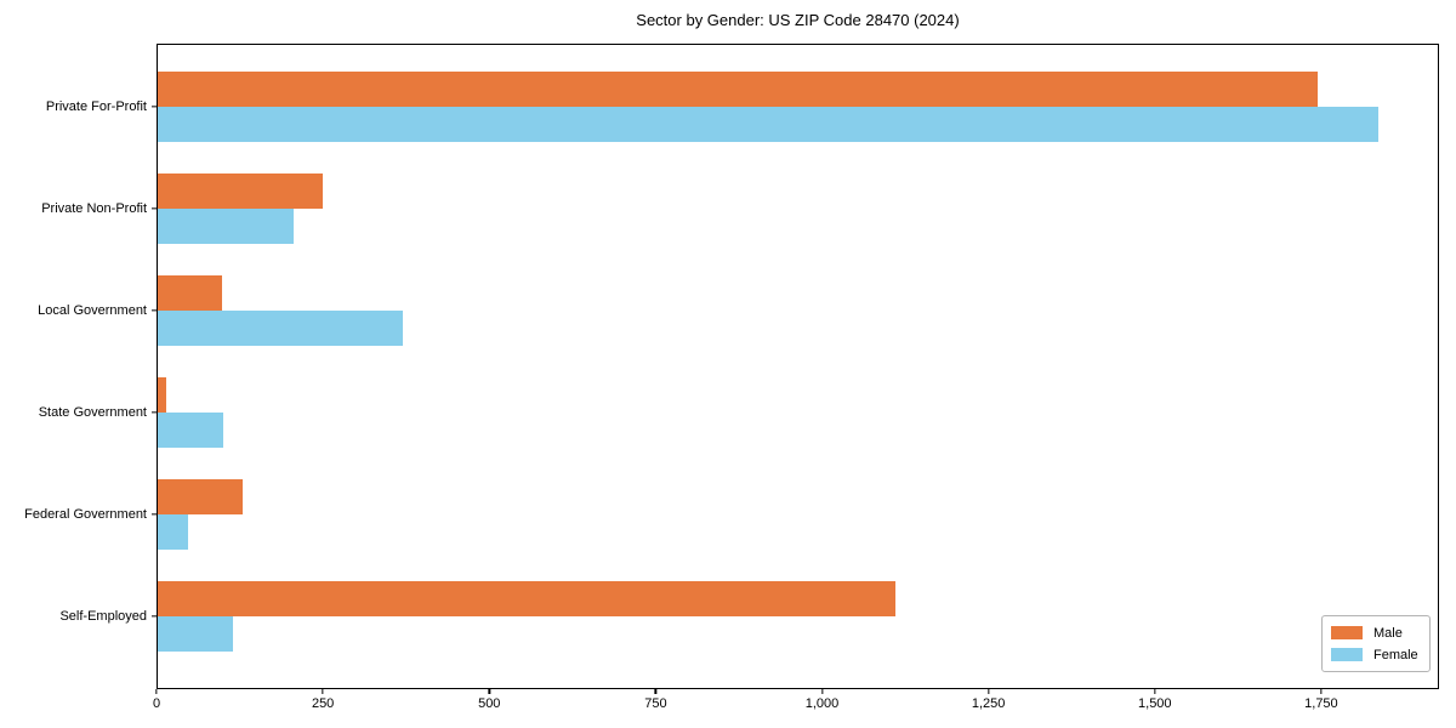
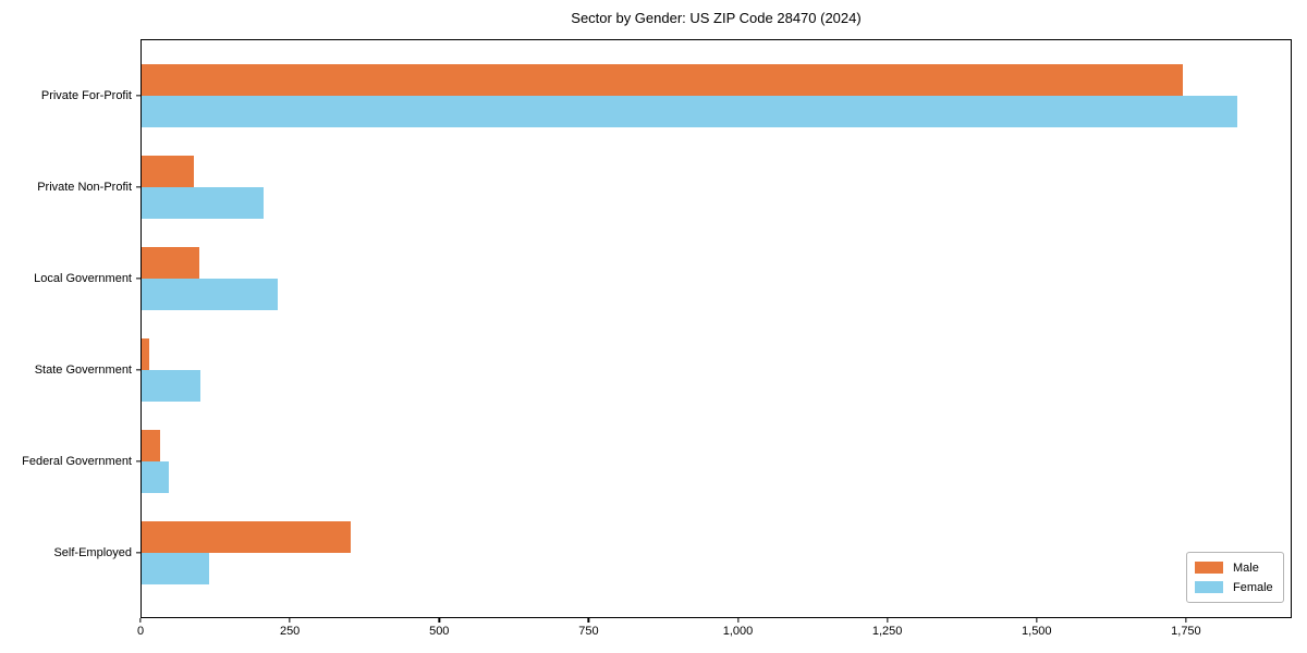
Male/Private Non-Profit: 250 -> 90
Female/Local Government: 370 -> 230
Male/Federal Government: 130 -> 30
Male/Self-Employed: 1110 -> 350
